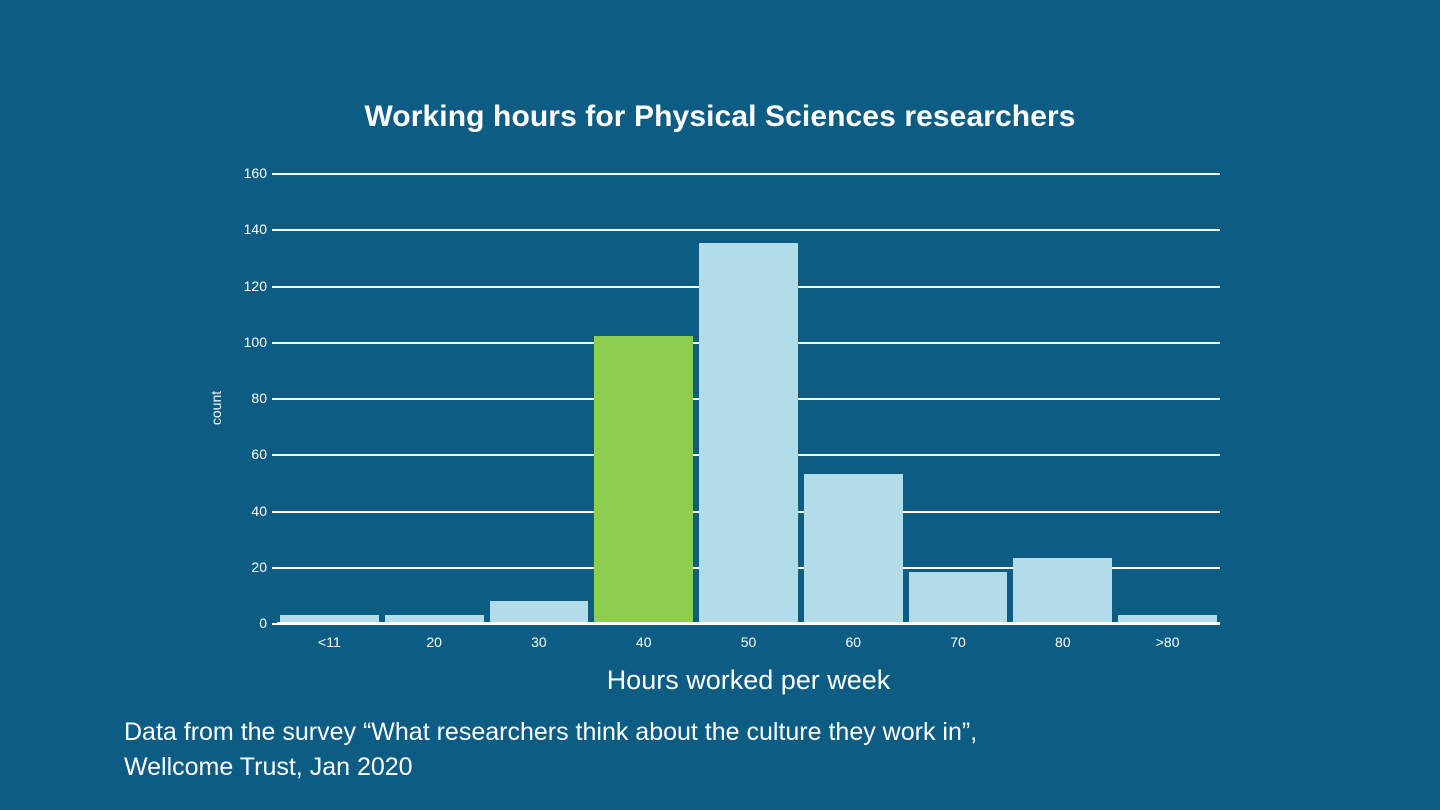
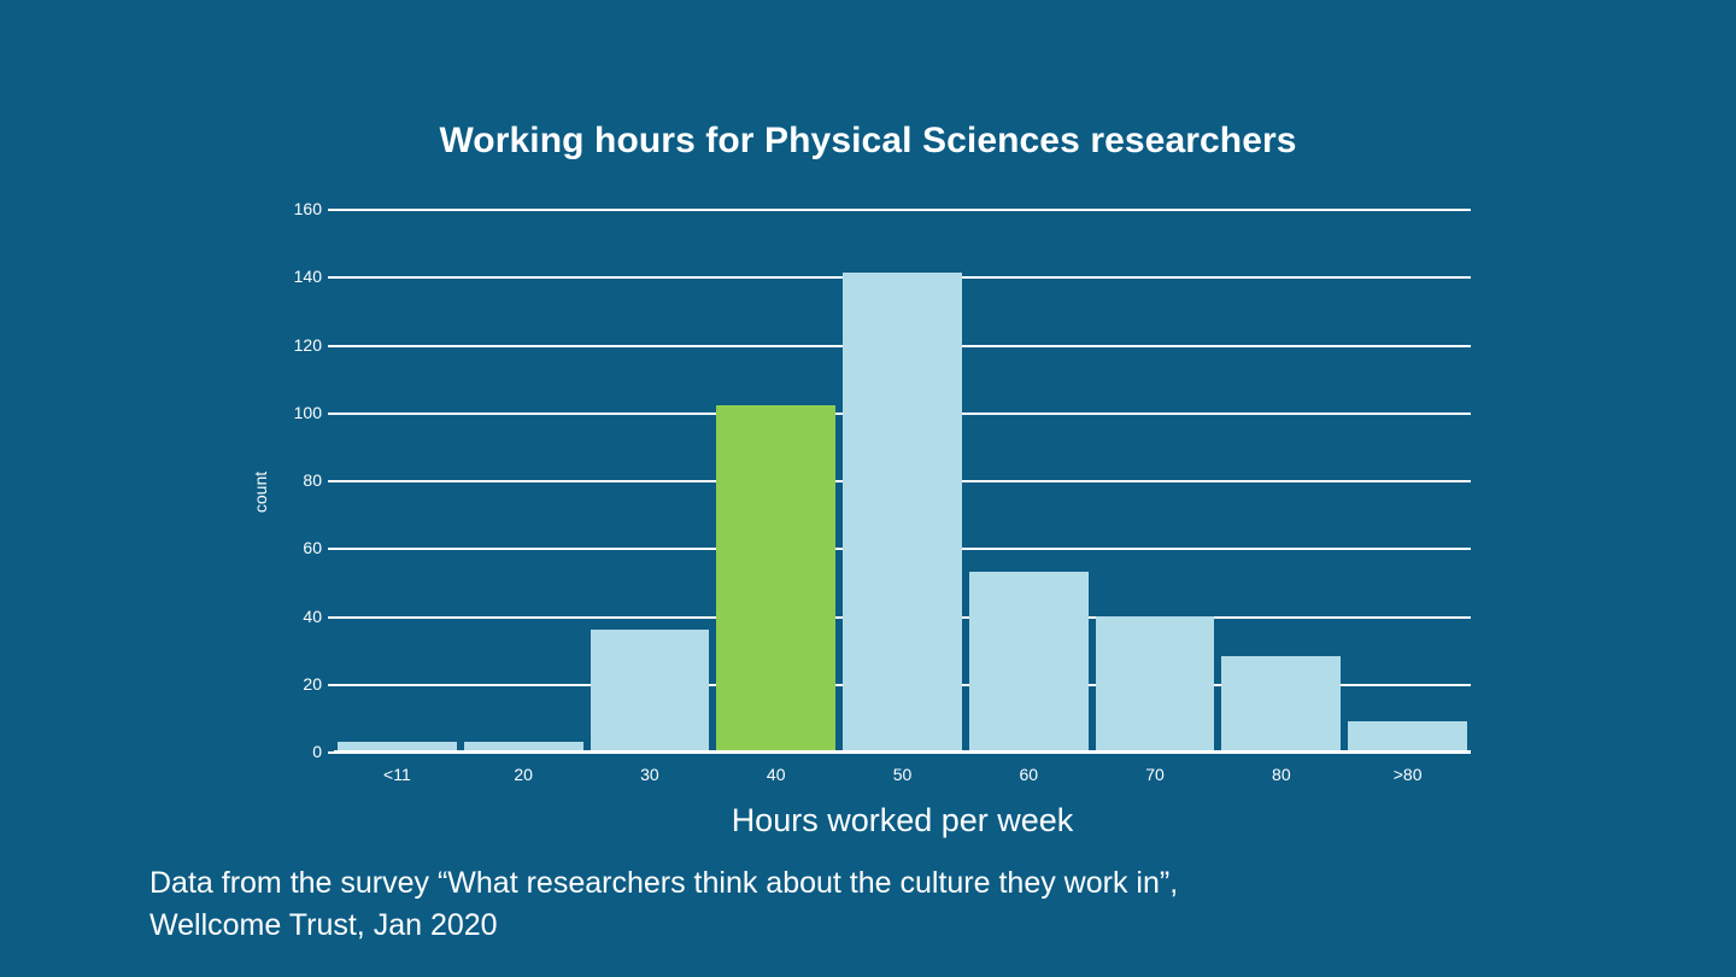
30: 8 -> 36
50: 135 -> 141
70: 18 -> 40
80: 23 -> 28
>80: 3 -> 9
